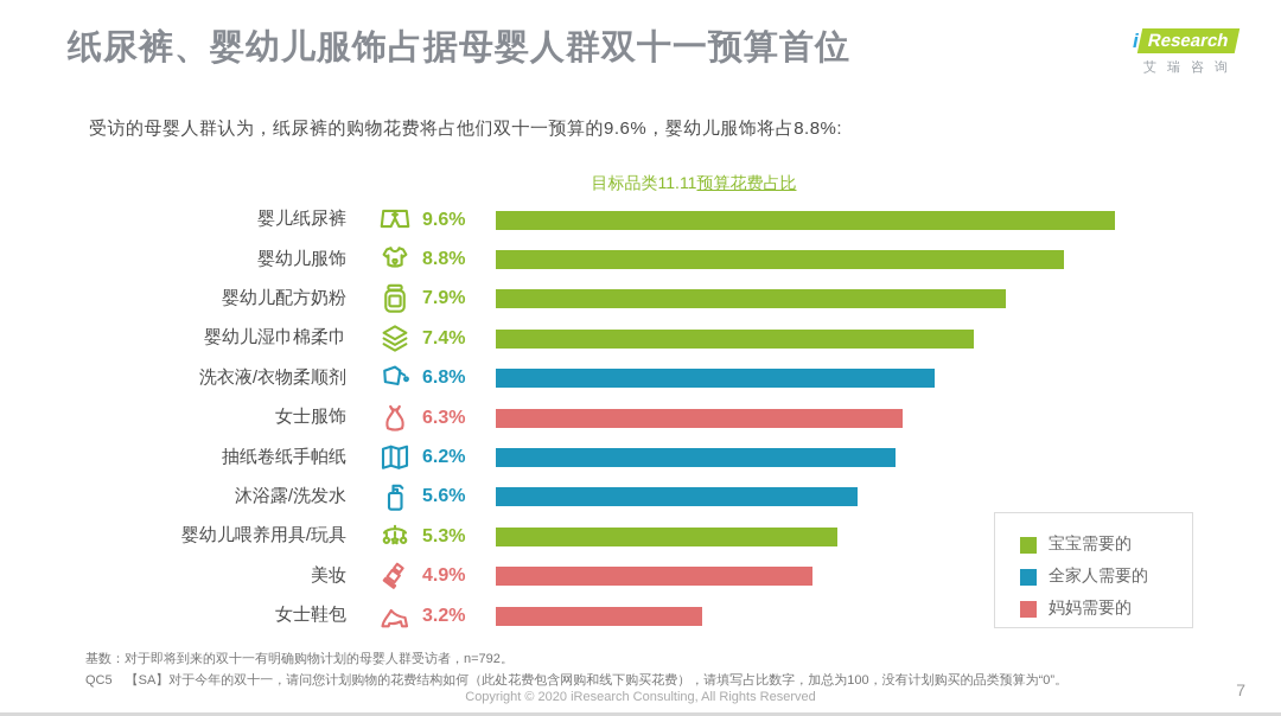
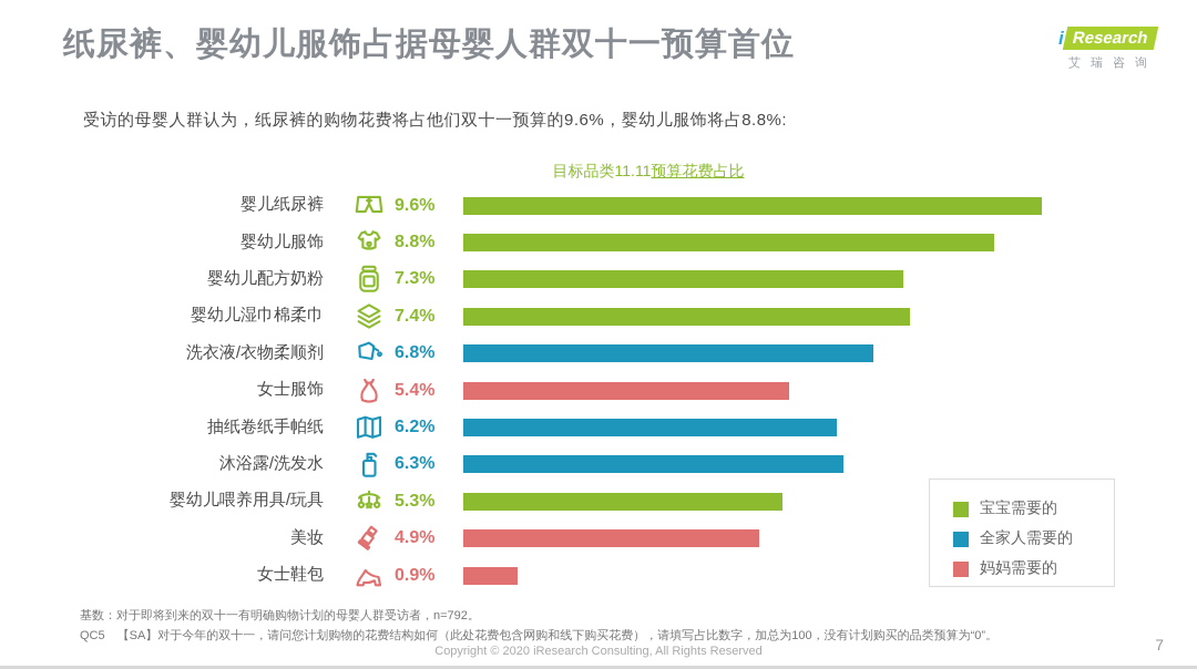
婴幼儿配方奶粉: 7.9% -> 7.3%
女士服饰: 6.3% -> 5.4%
沐浴露/洗发水: 5.6% -> 6.3%
女士鞋包: 3.2% -> 0.9%
